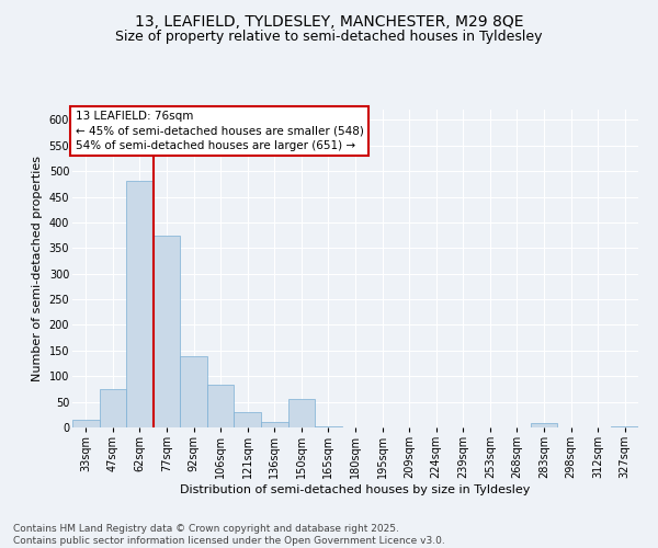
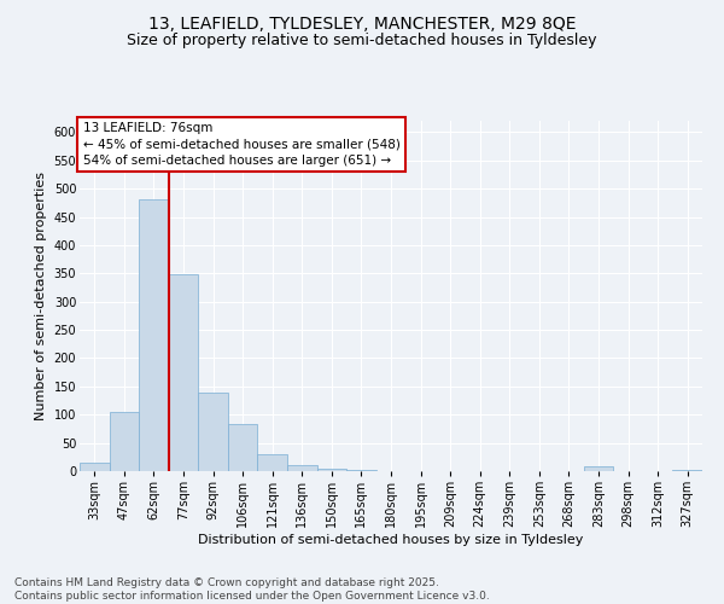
47sqm: 75 -> 105
77sqm: 375 -> 348
150sqm: 55 -> 5
